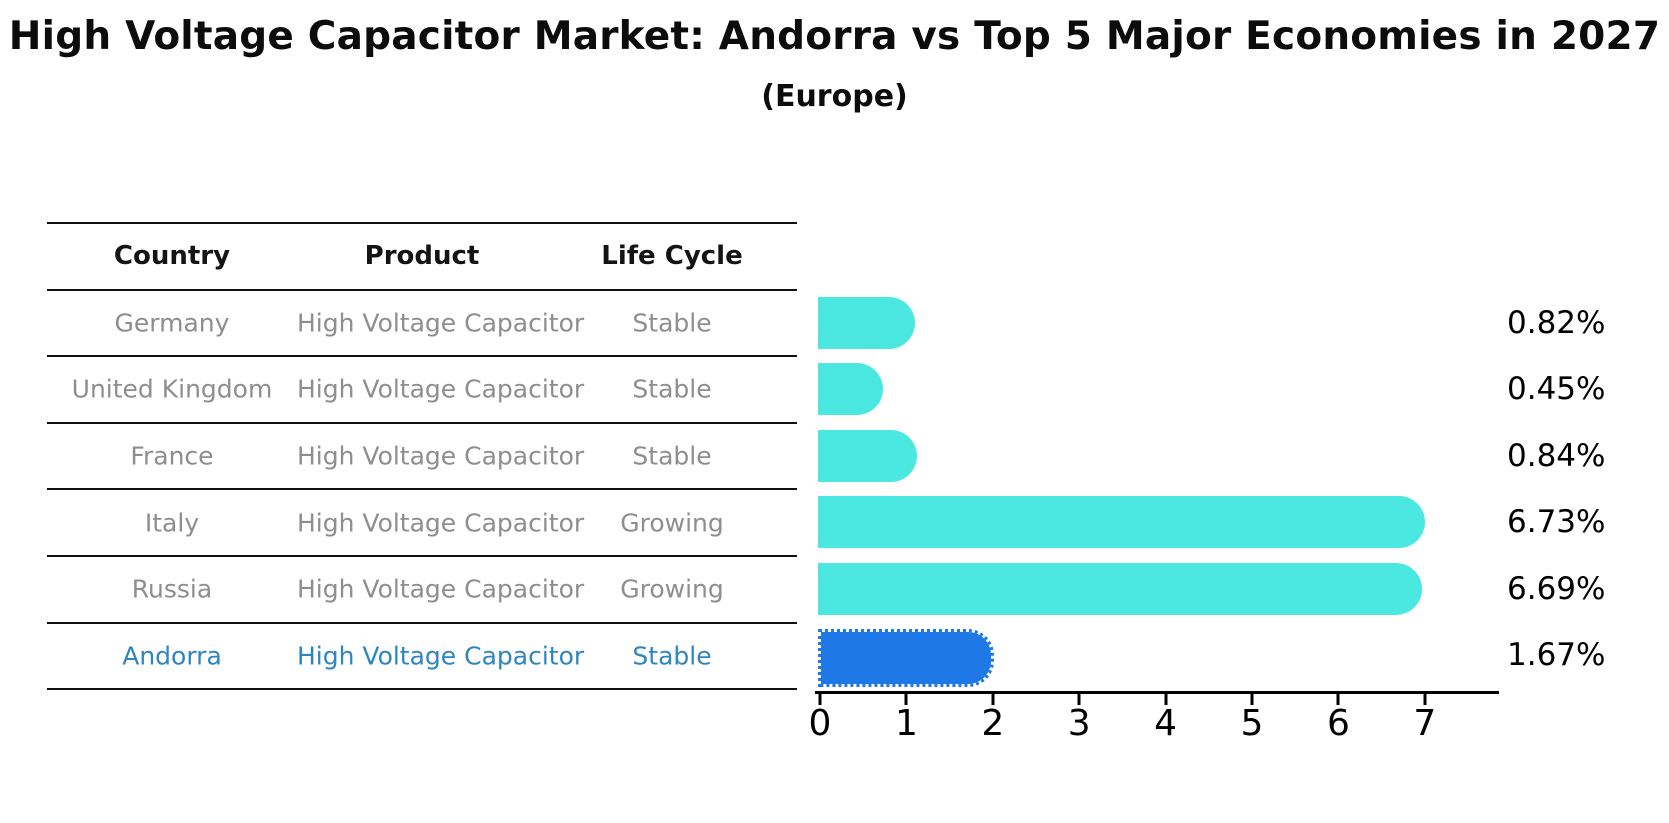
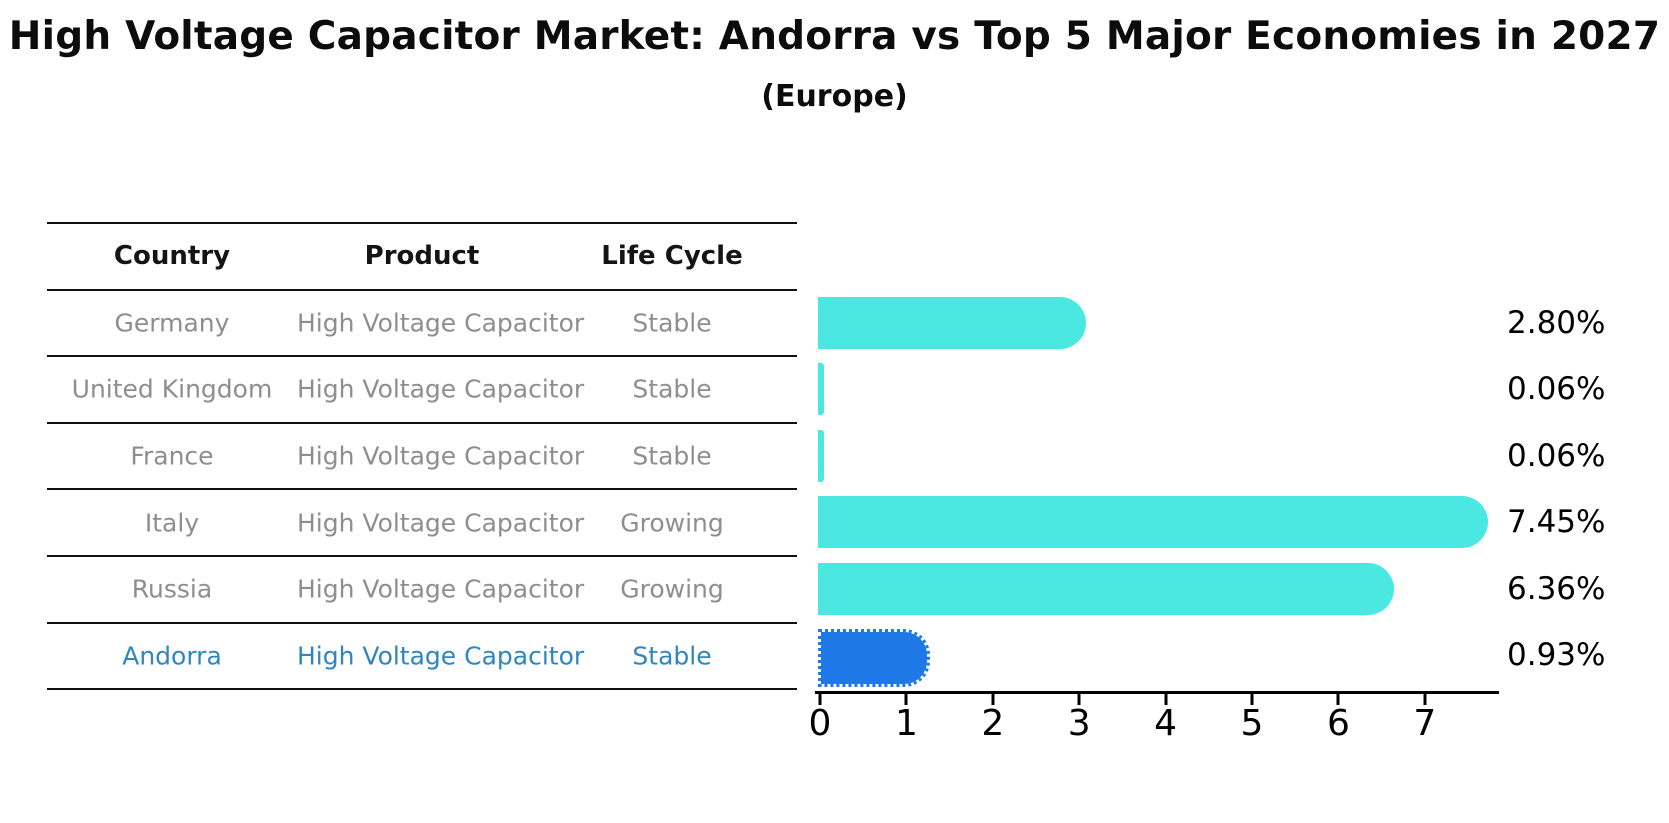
Germany: 0.82% -> 2.80%
United Kingdom: 0.45% -> 0.06%
France: 0.84% -> 0.06%
Italy: 6.73% -> 7.45%
Russia: 6.69% -> 6.36%
Andorra: 1.67% -> 0.93%
